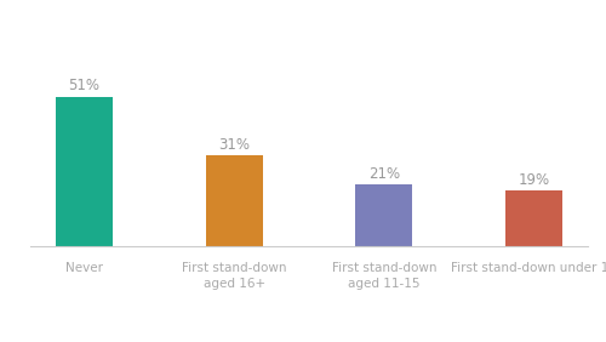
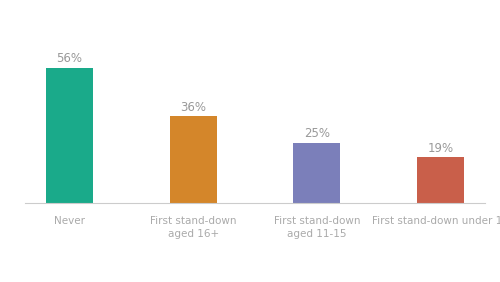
Never: 51% -> 56%
First stand-down aged 16+: 31% -> 36%
First stand-down aged 11-15: 21% -> 25%
